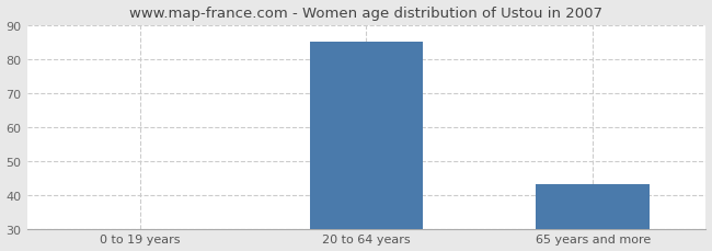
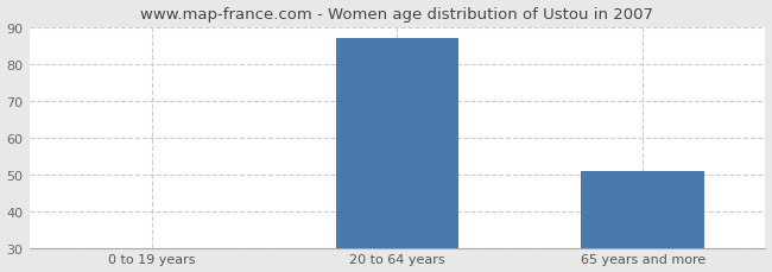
20 to 64 years: 85 -> 87
65 years and more: 43 -> 51
